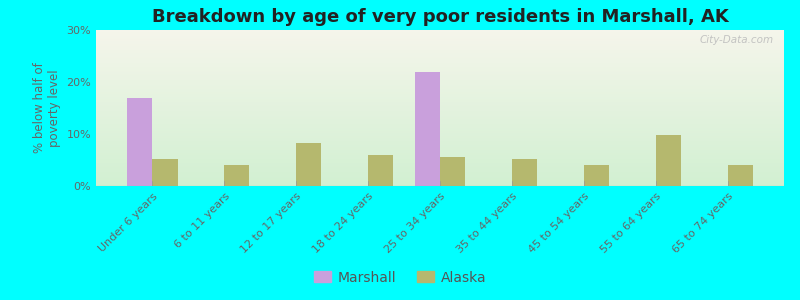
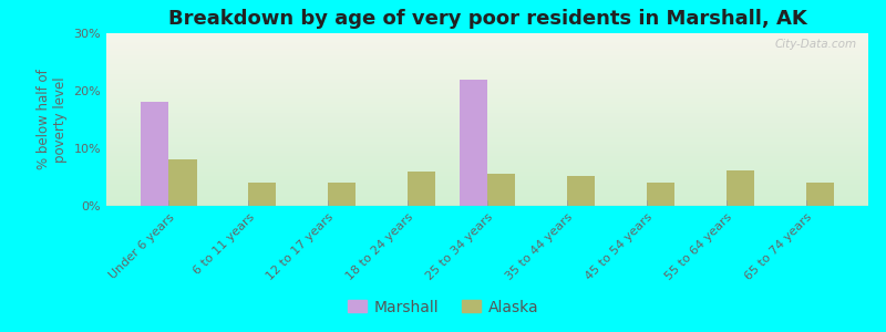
Marshall/Under 6 years: 17% -> 18%
Alaska/Under 6 years: 5.2% -> 8.0%
Alaska/12 to 17 years: 8.2% -> 4.0%
Alaska/55 to 64 years: 9.8% -> 6.2%
